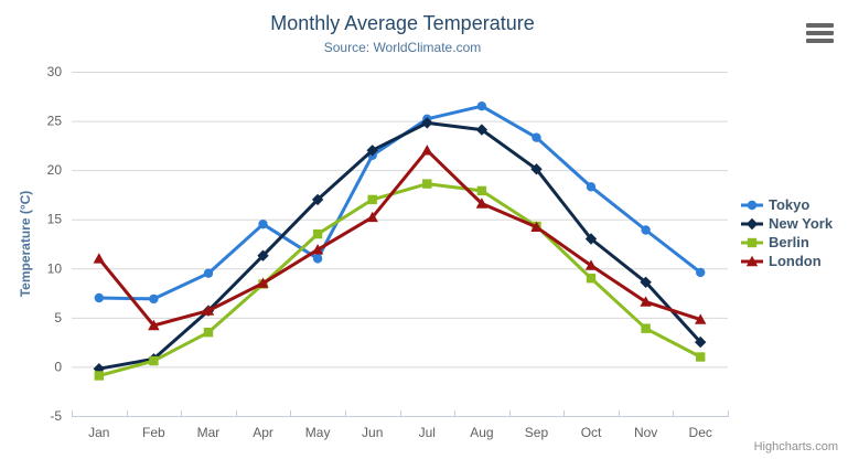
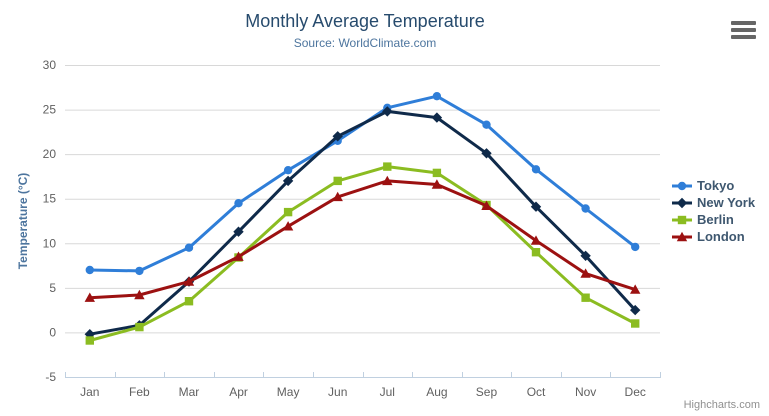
London/Jan: 11 -> 4
Tokyo/May: 11 -> 18
London/Jul: 22 -> 17
New York/Oct: 13 -> 14
